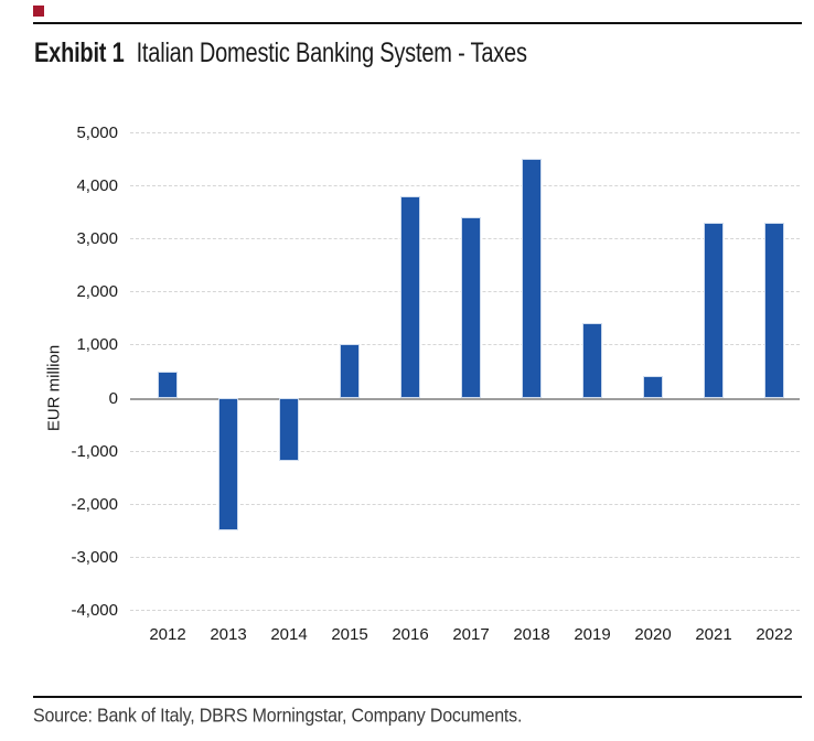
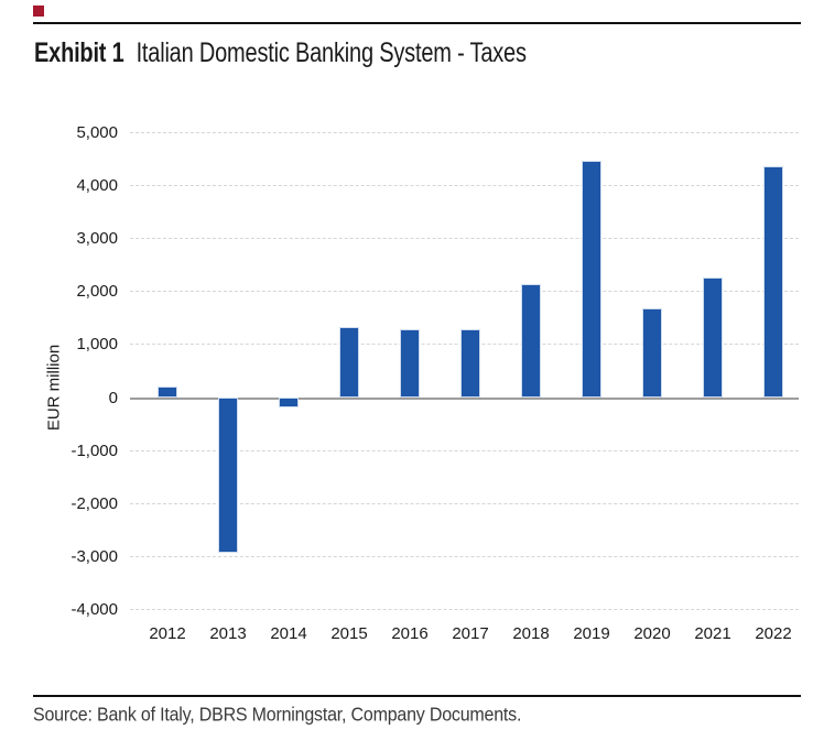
2012: 500 -> 200
2013: -2500 -> -3000
2014: -1200 -> -200
2015: 1000 -> 1300
2016: 3800 -> 1300
2017: 3400 -> 1300
2018: 4500 -> 2100
2019: 1400 -> 4400
2020: 400 -> 1700
2021: 3300 -> 2200
2022: 3300 -> 4400
